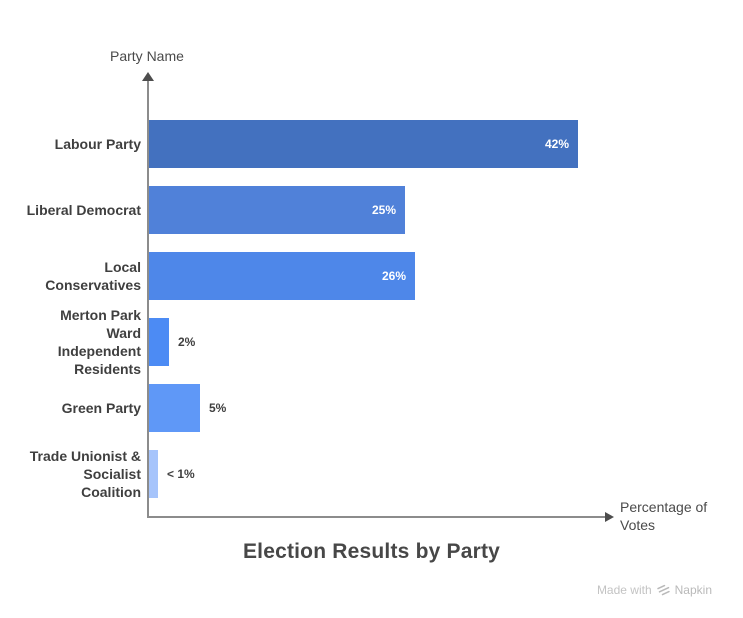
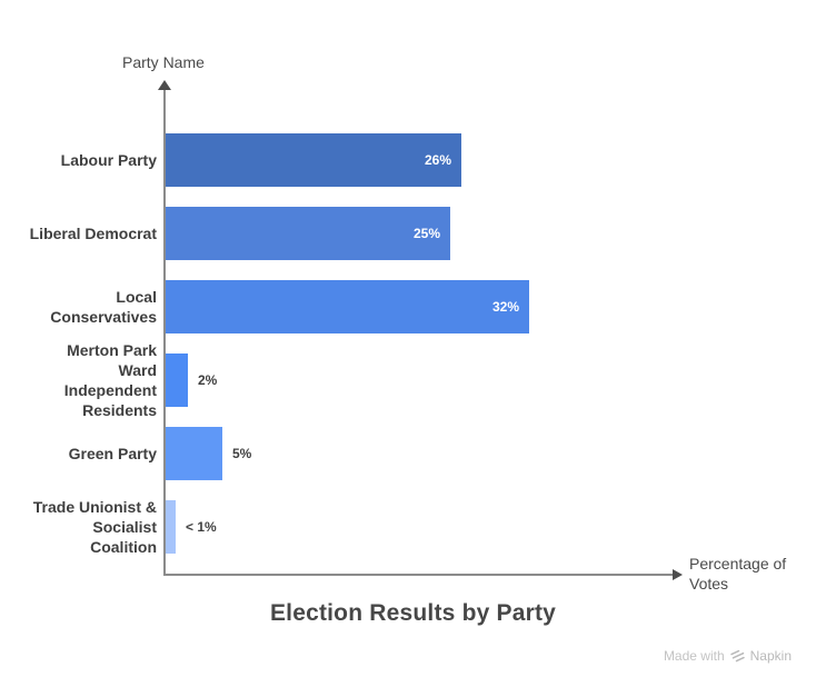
Labour Party: 42% -> 26%
Local Conservatives: 26% -> 32%
